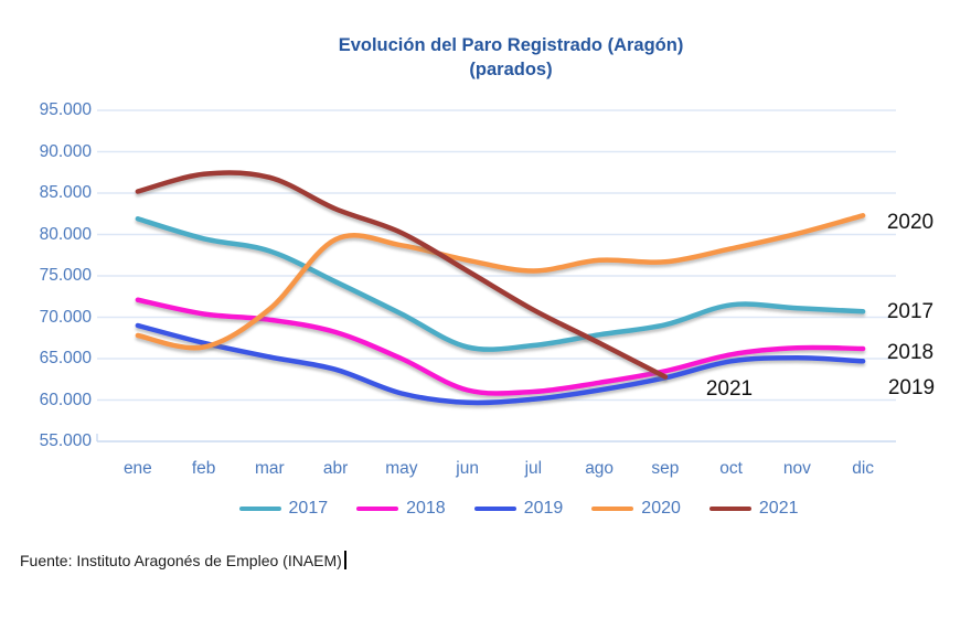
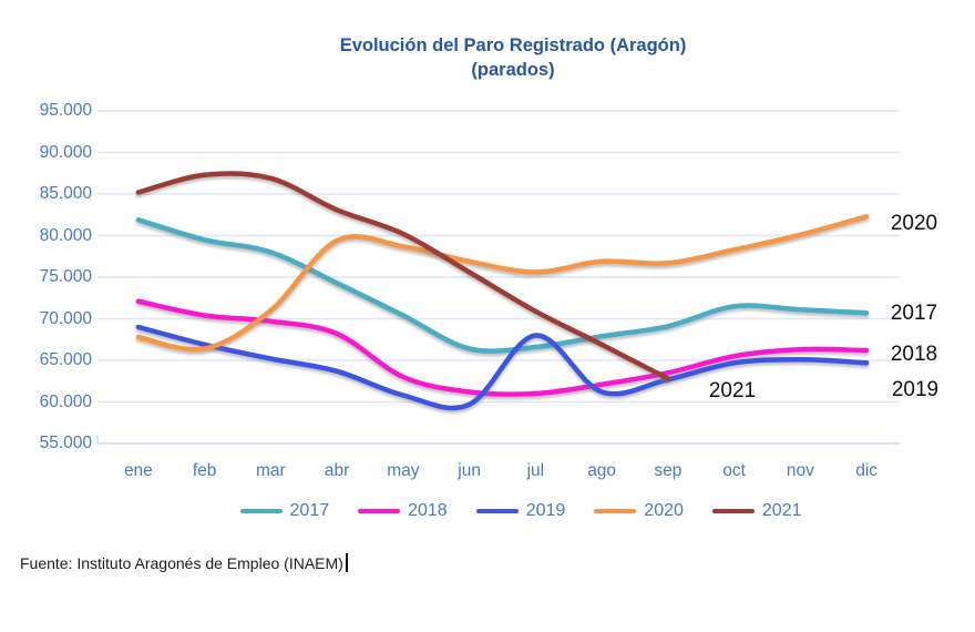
2018/may: 65000 -> 63000
2019/jul: 60000 -> 68000
